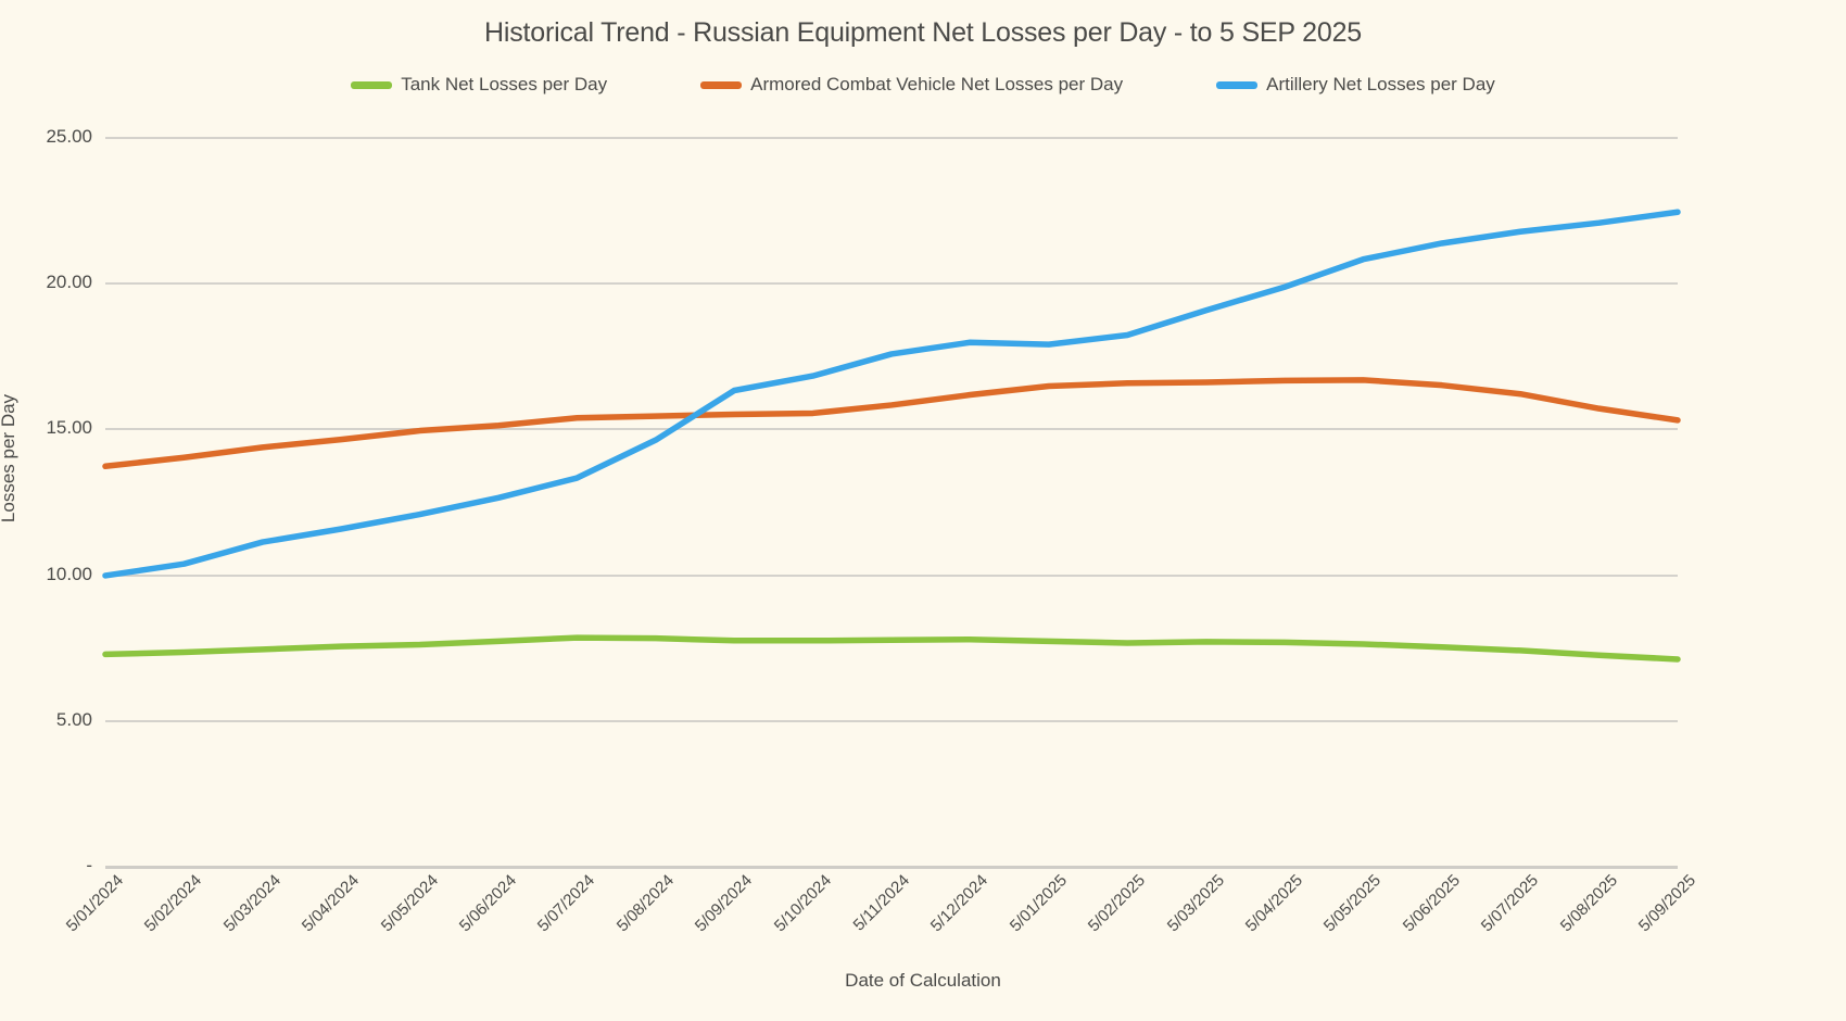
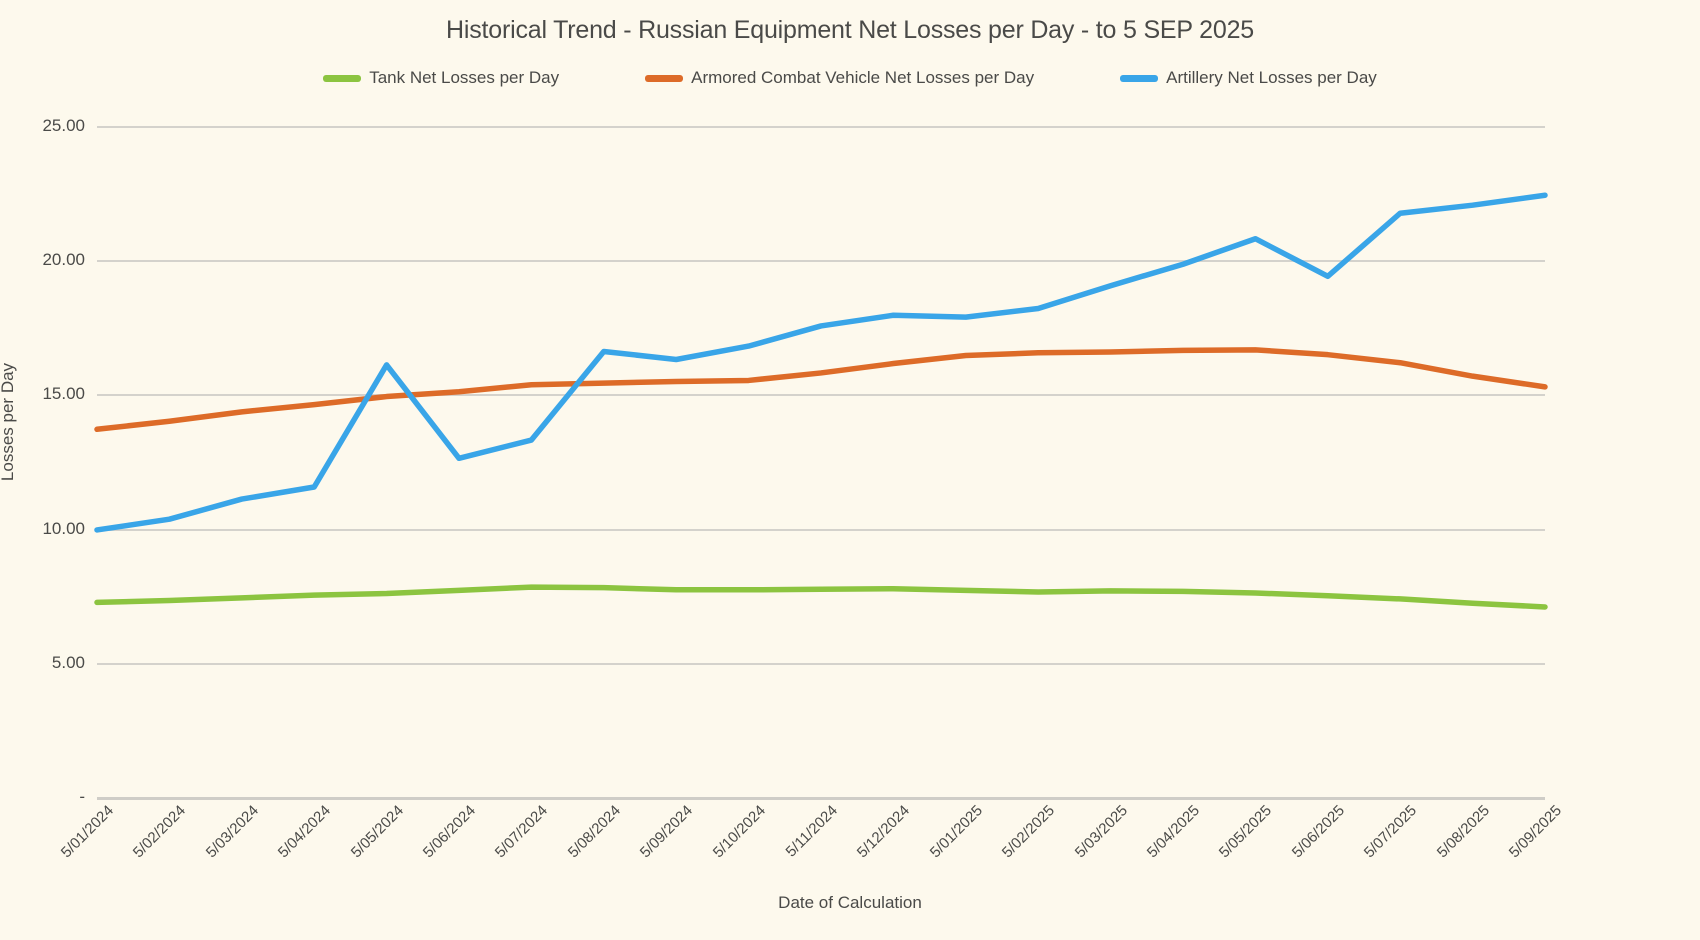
Artillery Net Losses per Day/5/05/2024: 12.1 -> 16.1
Artillery Net Losses per Day/5/08/2024: 14.6 -> 16.6
Artillery Net Losses per Day/5/06/2025: 21.4 -> 19.4
